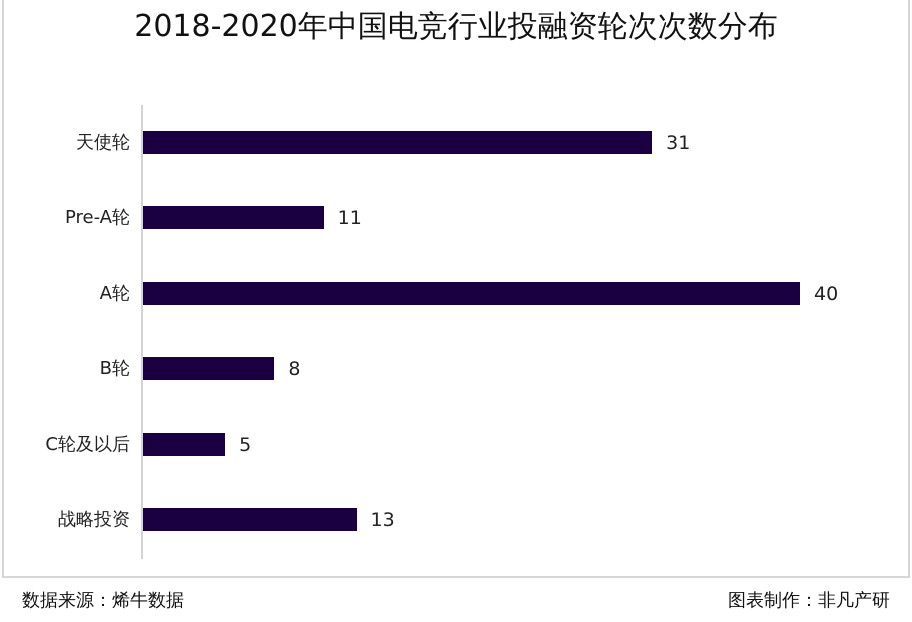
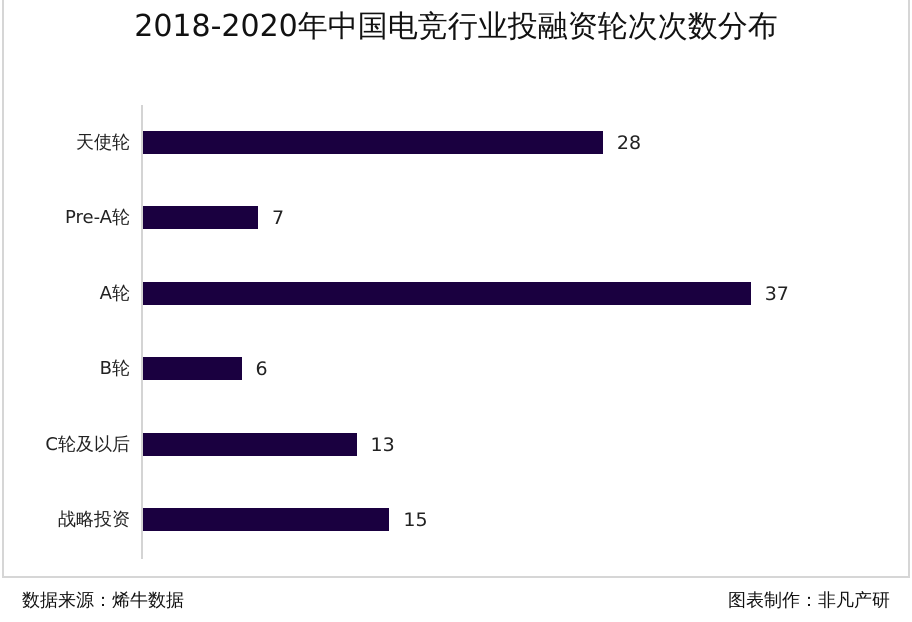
天使轮: 31 -> 28
Pre-A轮: 11 -> 7
A轮: 40 -> 37
B轮: 8 -> 6
C轮及以后: 5 -> 13
战略投资: 13 -> 15
